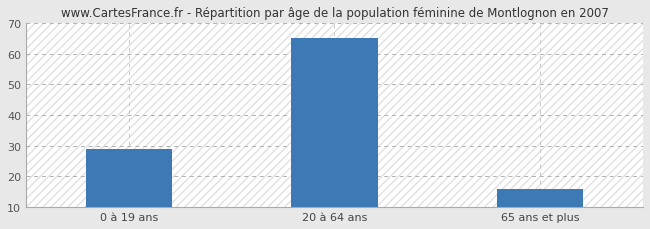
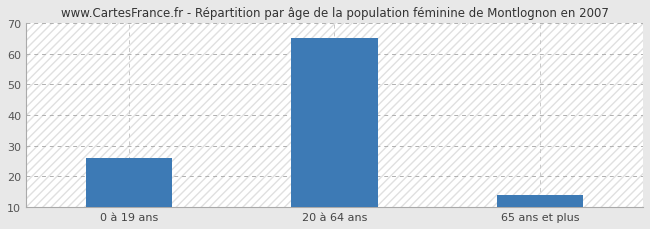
0 à 19 ans: 29 -> 26
65 ans et plus: 16 -> 14
